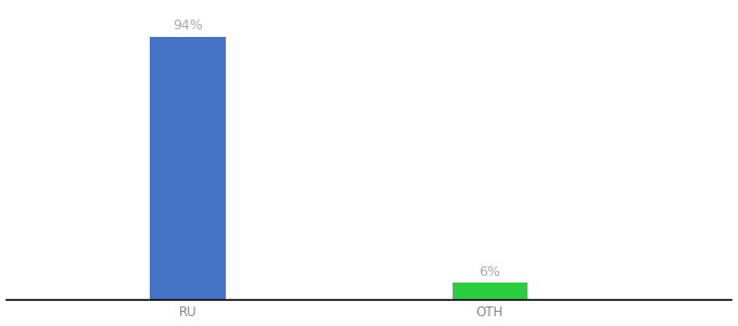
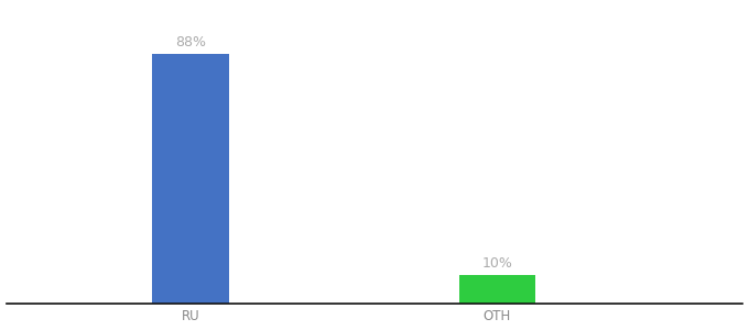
RU: 94% -> 88%
OTH: 6% -> 10%
